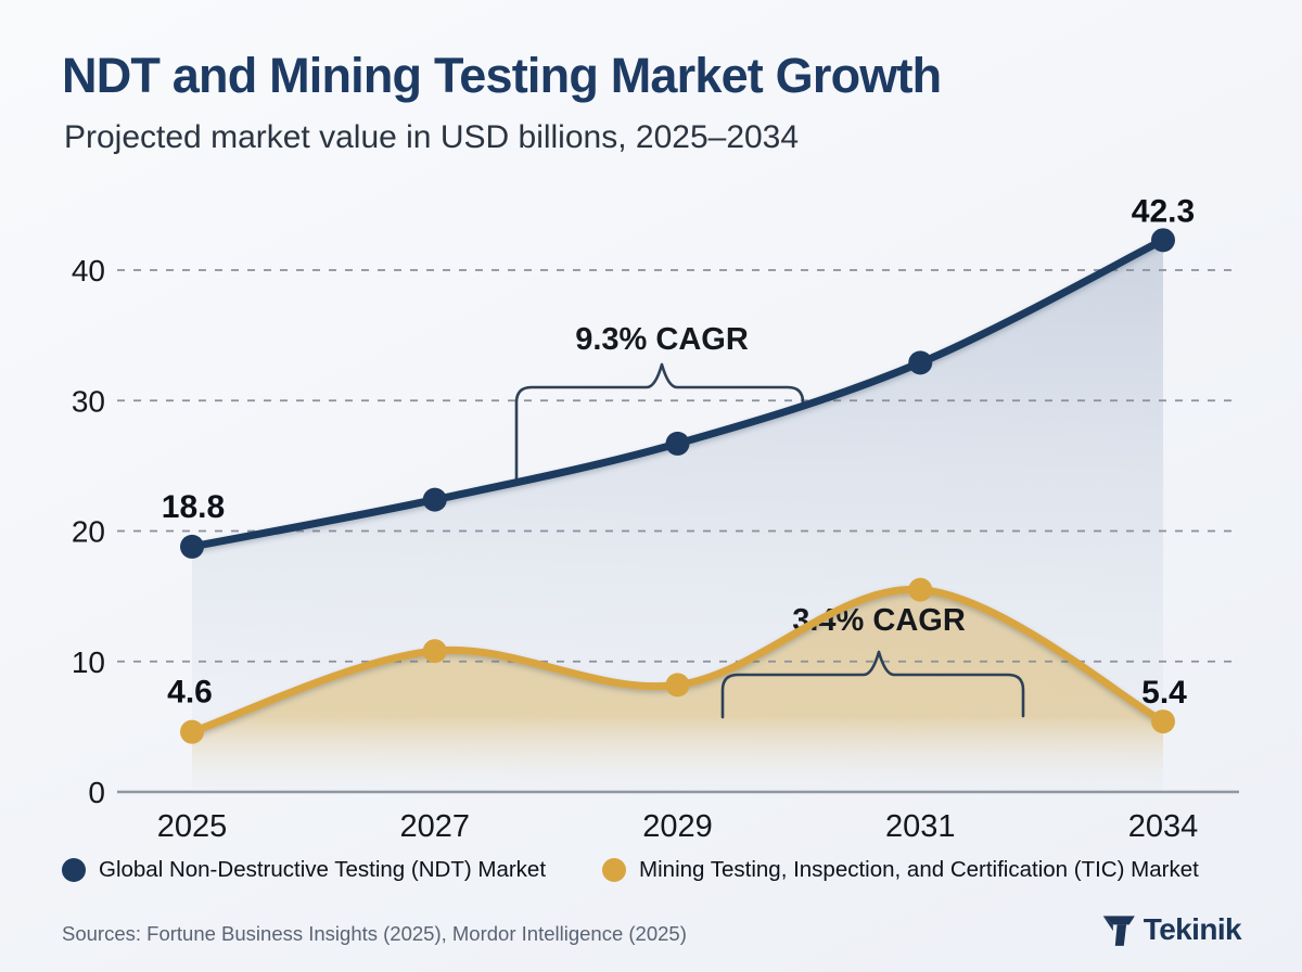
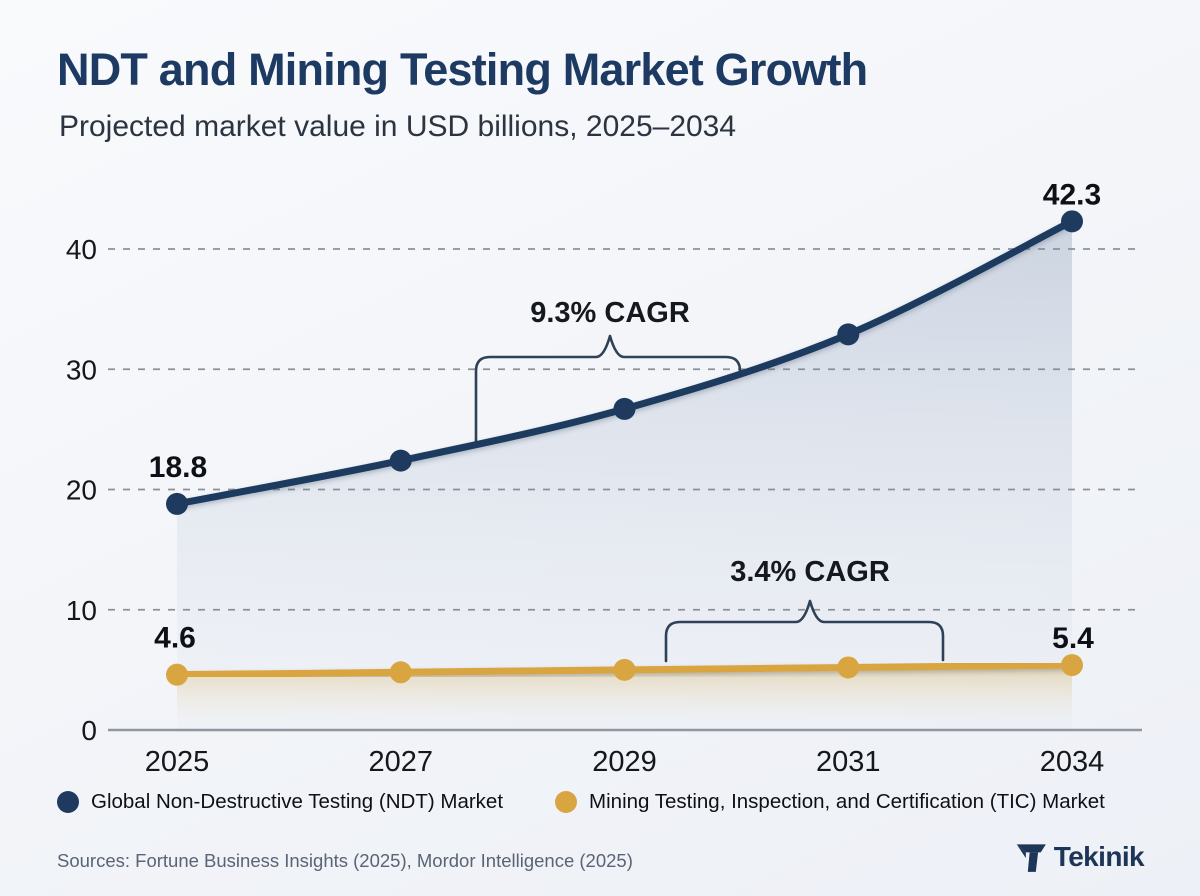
Mining Testing, Inspection, and Certification (TIC) Market/2027: 10.8 -> 4.8
Mining Testing, Inspection, and Certification (TIC) Market/2029: 8.2 -> 5.0
Mining Testing, Inspection, and Certification (TIC) Market/2031: 15.5 -> 5.2
